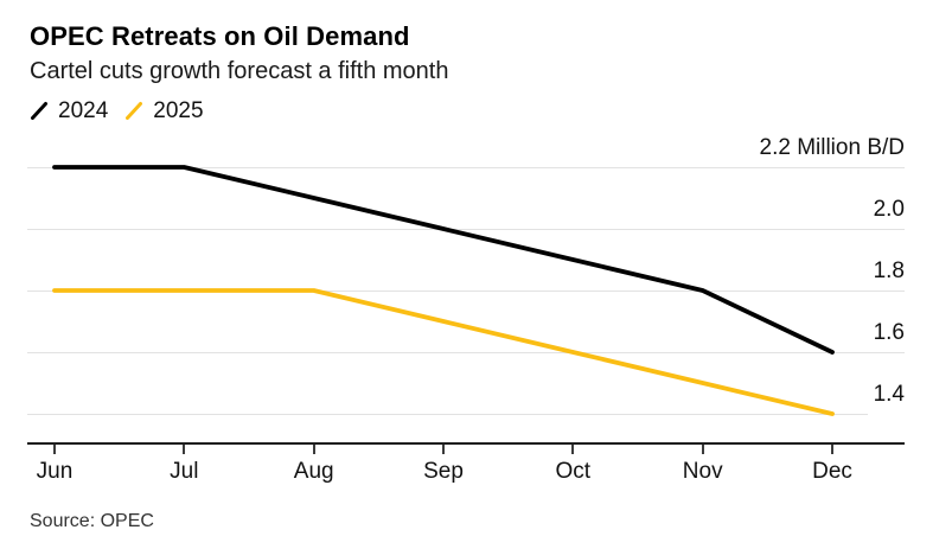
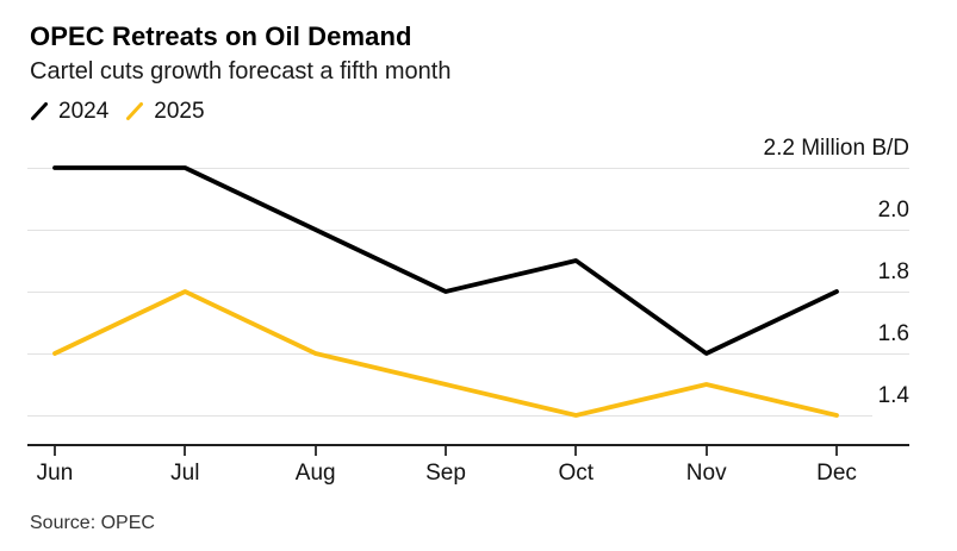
2025/Jun: 1.8 -> 1.6
2024/Aug: 2.1 -> 2.0
2025/Aug: 1.8 -> 1.6
2024/Sep: 2.0 -> 1.8
2025/Sep: 1.7 -> 1.5
2025/Oct: 1.6 -> 1.4
2024/Nov: 1.8 -> 1.6
2024/Dec: 1.6 -> 1.8
